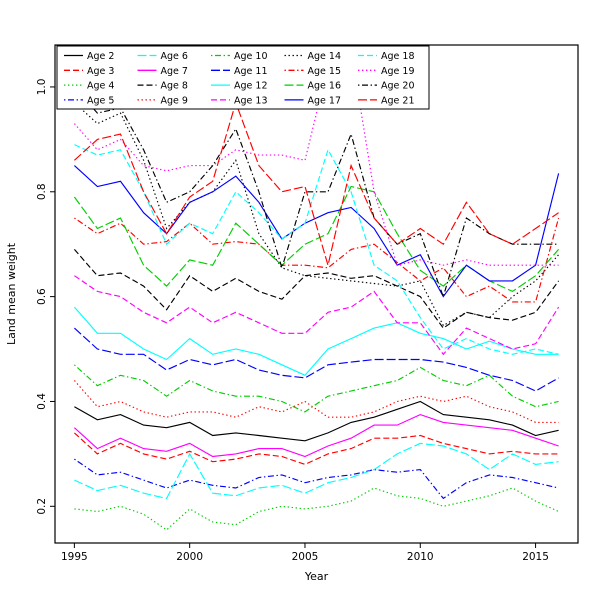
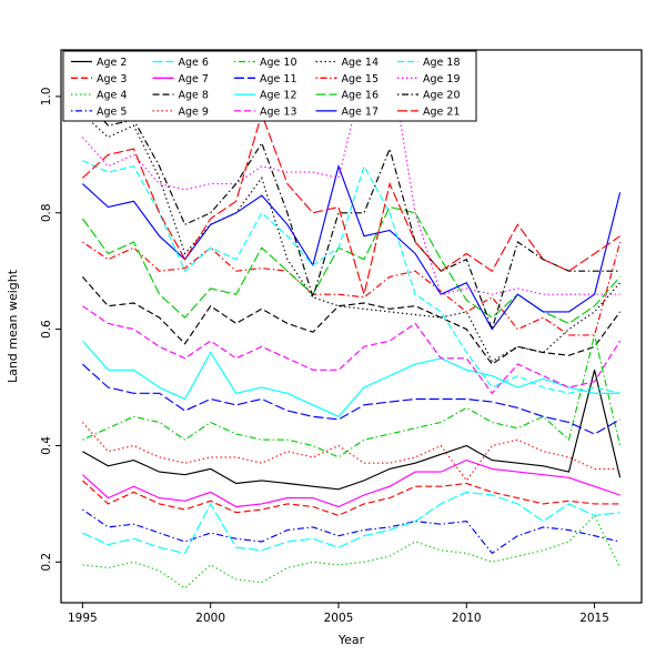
Age 10/1995: 0.47 -> 0.41
Age 12/2000: 0.52 -> 0.56
Age 16/2005: 0.70 -> 0.74
Age 17/2005: 0.74 -> 0.88
Age 9/2010: 0.41 -> 0.34
Age 2/2015: 0.34 -> 0.53
Age 4/2015: 0.21 -> 0.28
Age 10/2015: 0.39 -> 0.59
